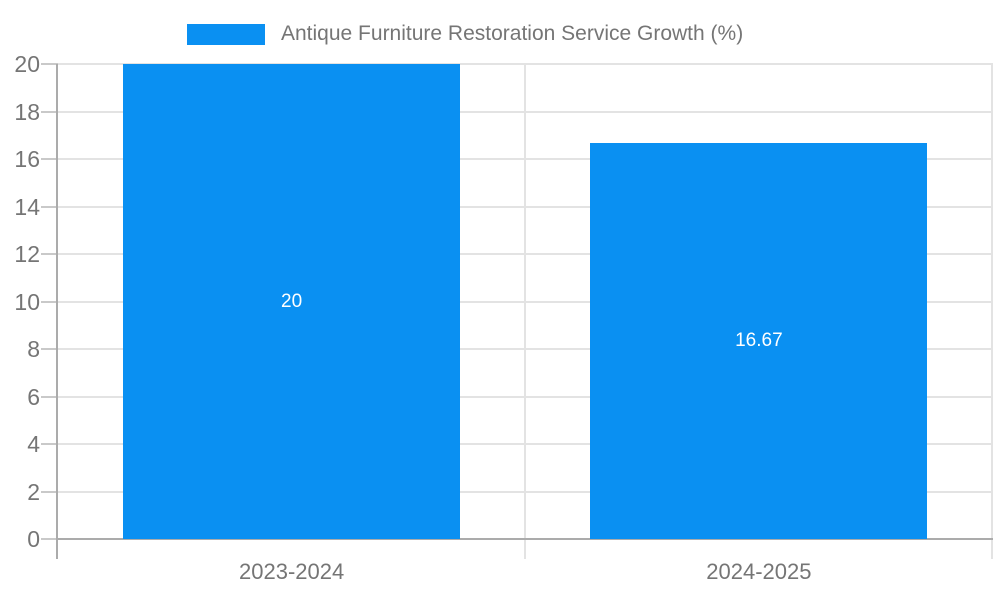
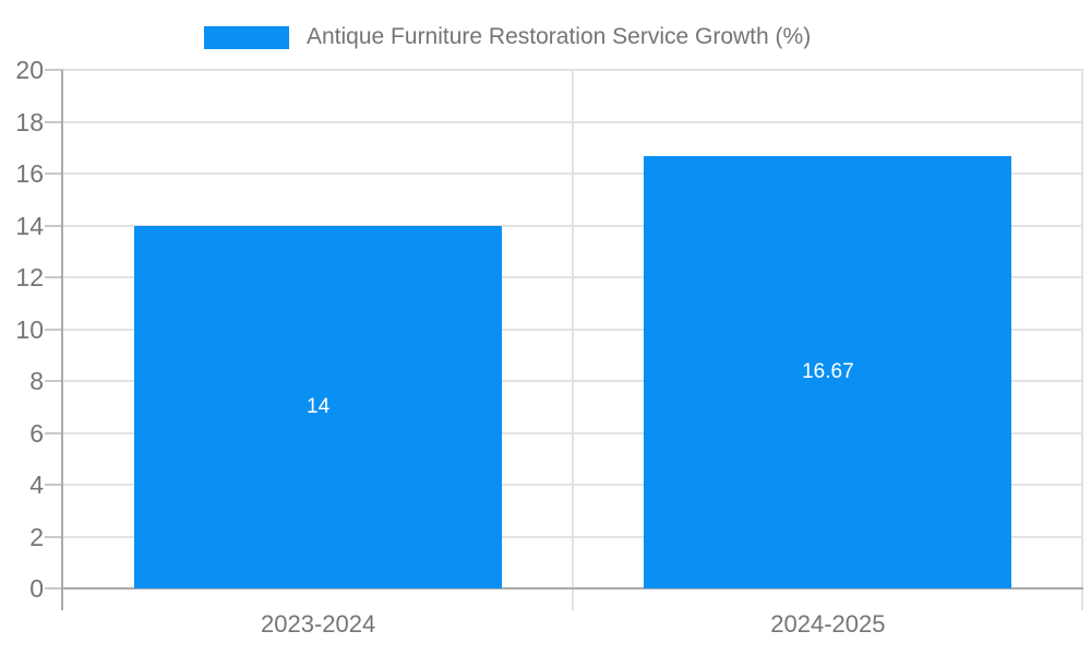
2023-2024: 20 -> 14
